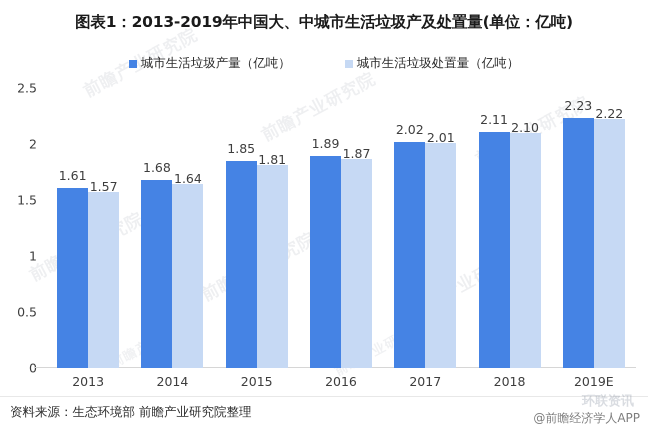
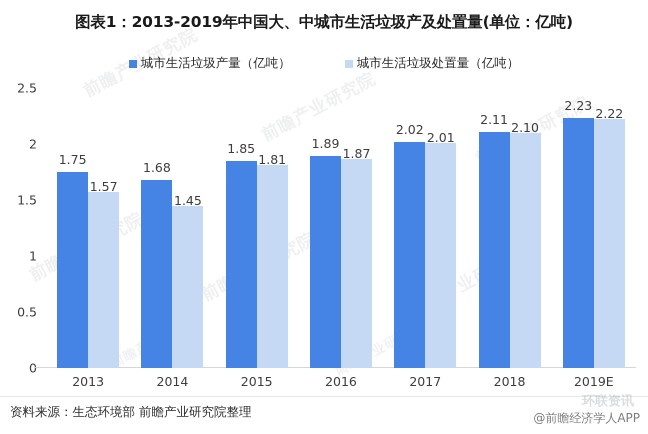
城市生活垃圾产量（亿吨）/2013: 1.61 -> 1.75
城市生活垃圾处置量（亿吨）/2014: 1.64 -> 1.45
